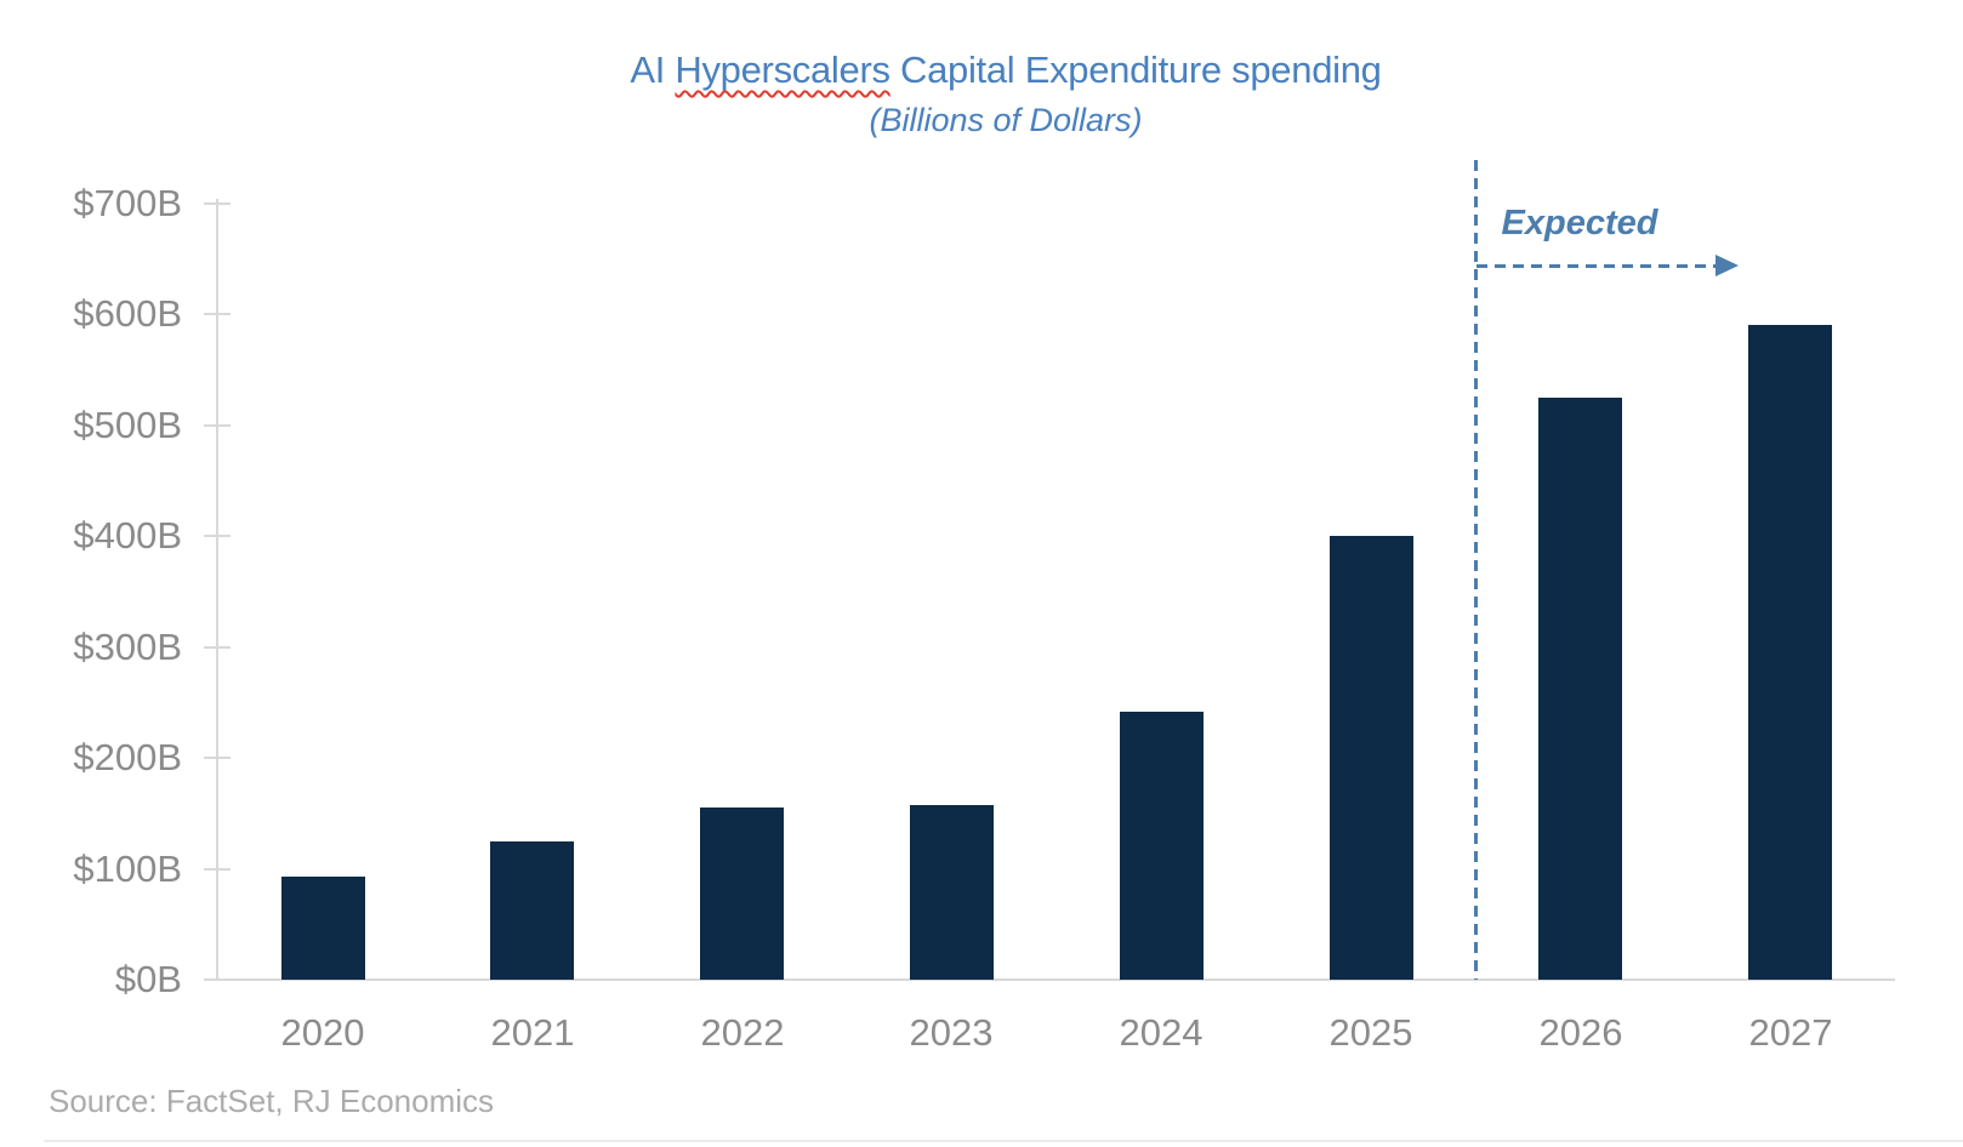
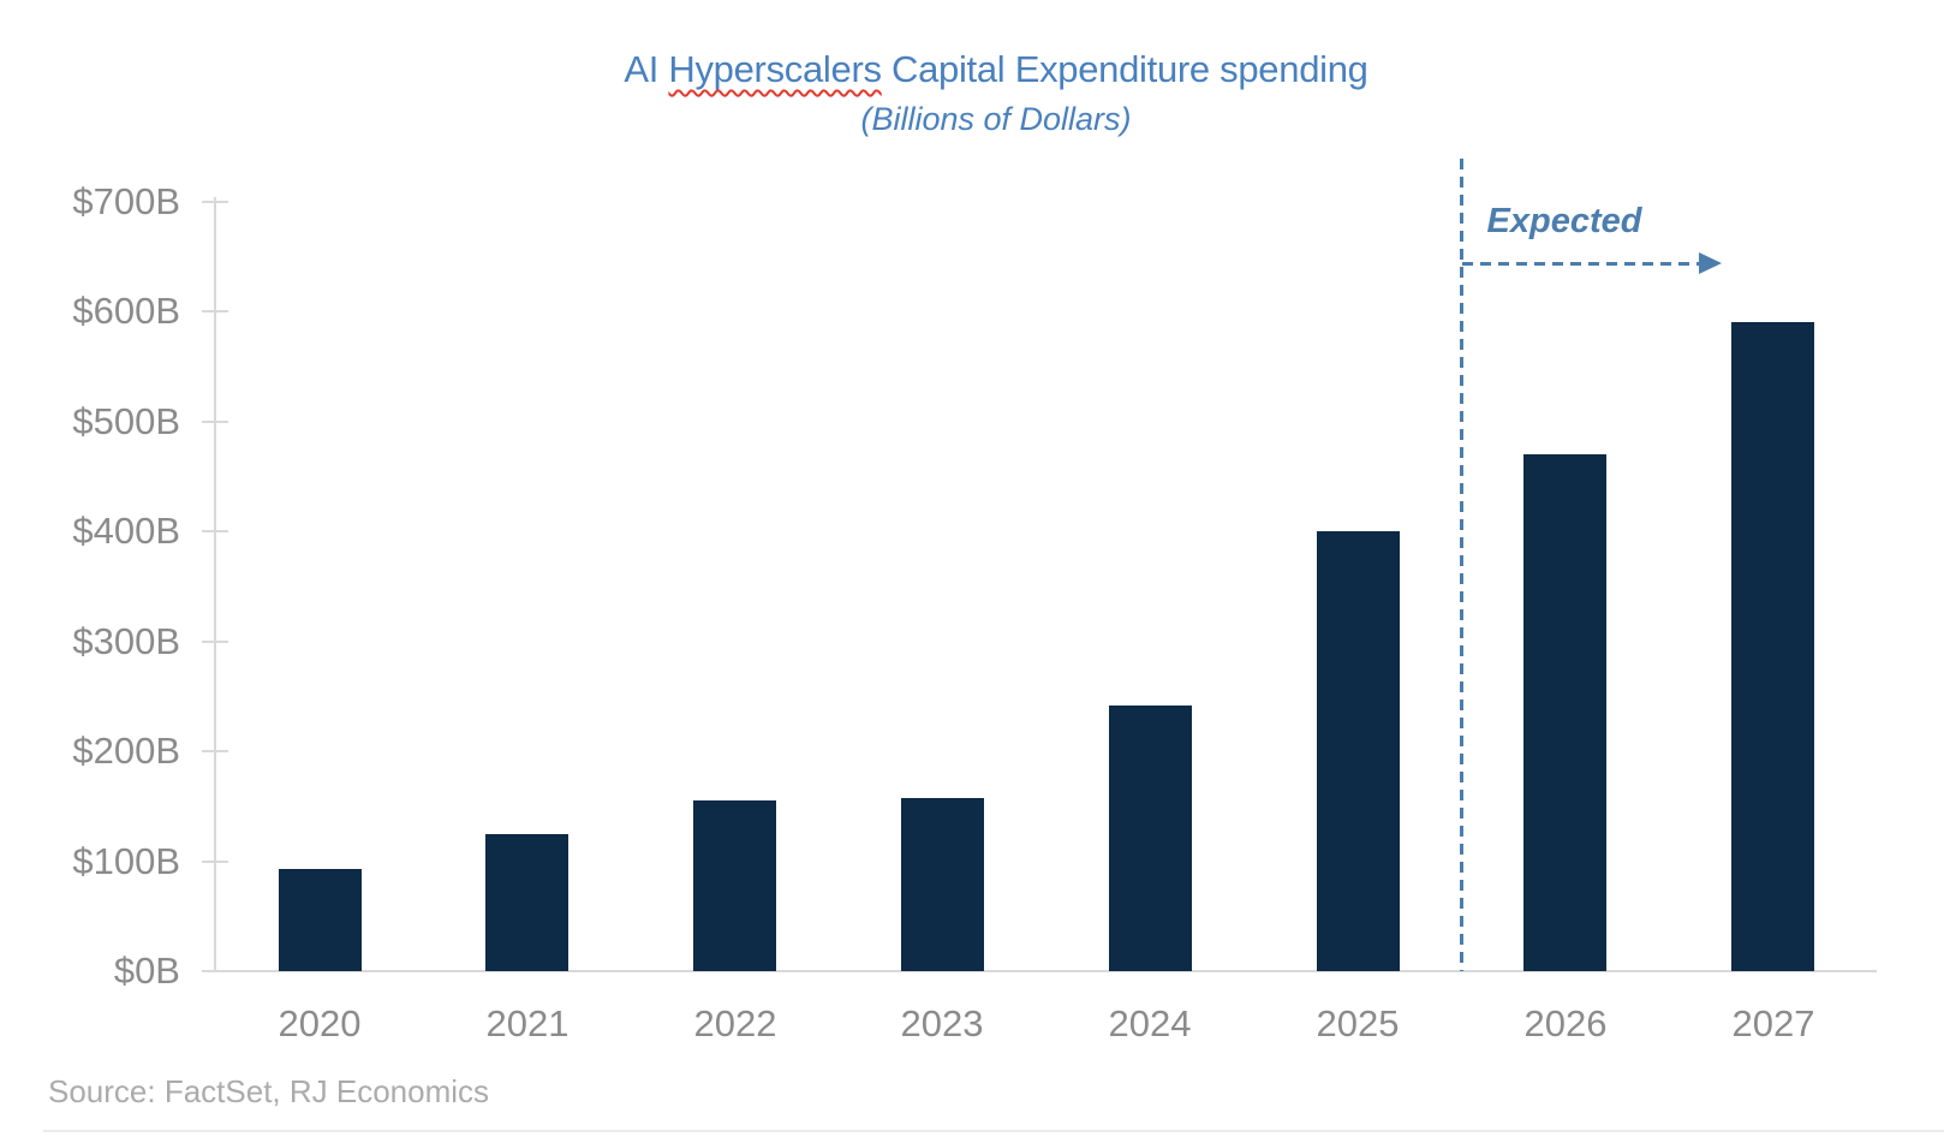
2026: $520B -> $470B
